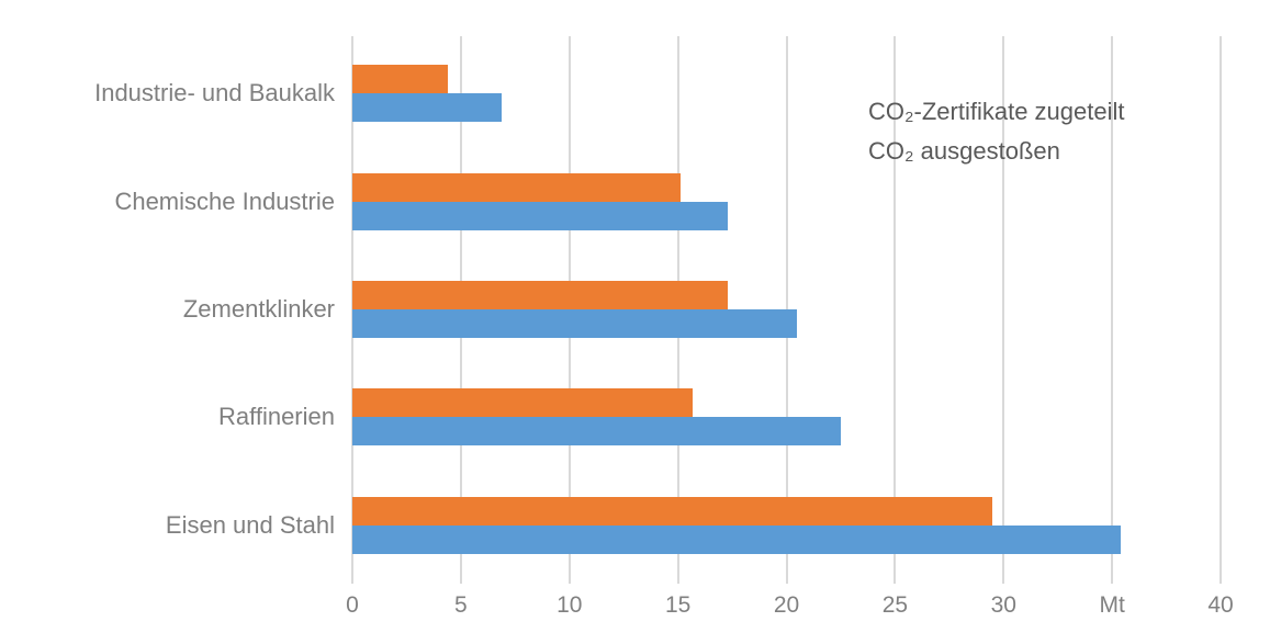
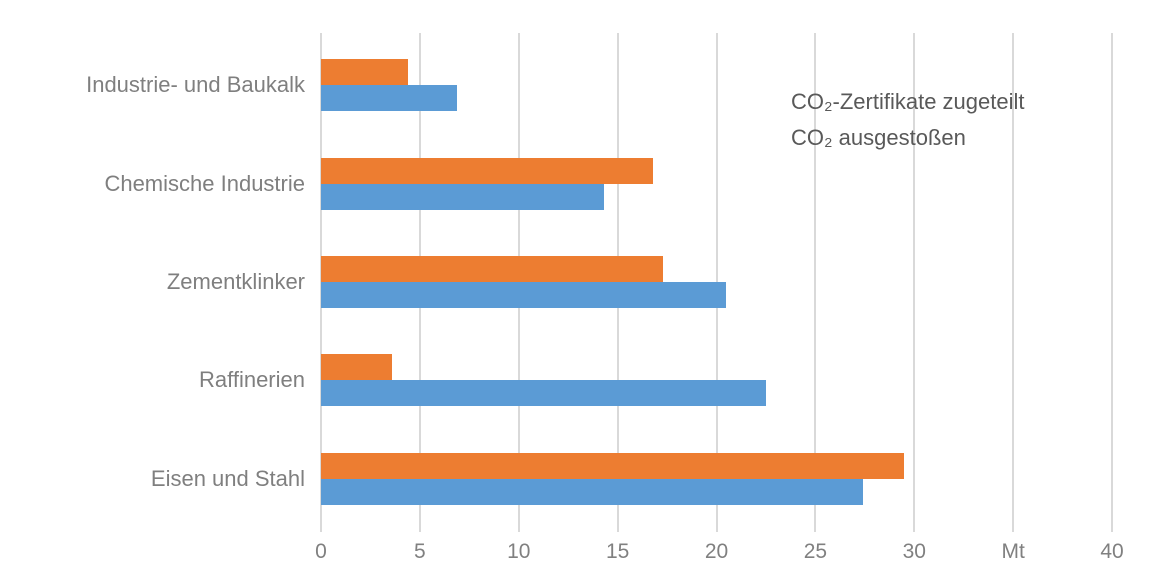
CO₂-Zertifikate zugeteilt/Chemische Industrie: 15.1 -> 16.8
CO₂ ausgestoßen/Chemische Industrie: 17.3 -> 14.3
CO₂-Zertifikate zugeteilt/Raffinerien: 15.7 -> 3.6
CO₂ ausgestoßen/Eisen und Stahl: 35.4 -> 27.4
